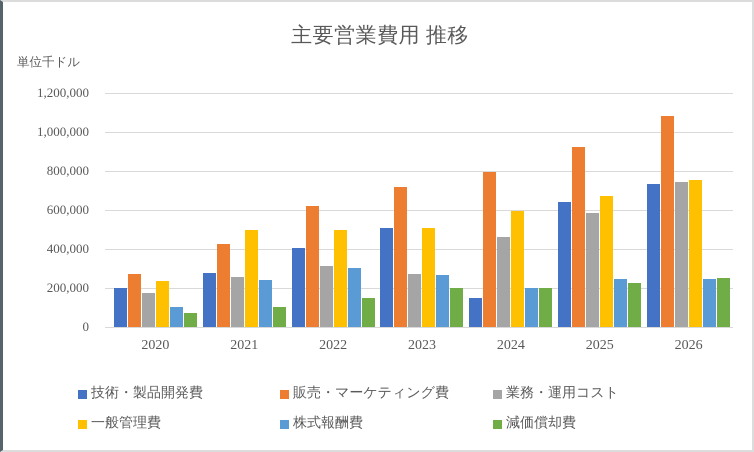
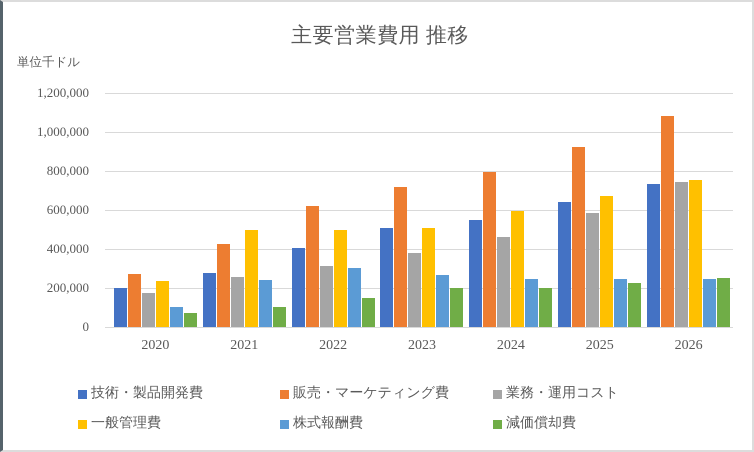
業務・運用コスト/2023: 270000 -> 380000
技術・製品開発費/2024: 150000 -> 550000
株式報酬費/2024: 200000 -> 240000
